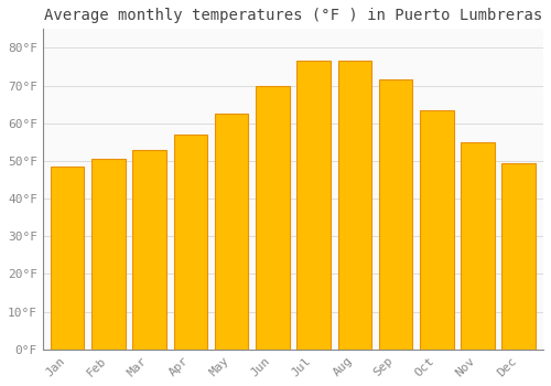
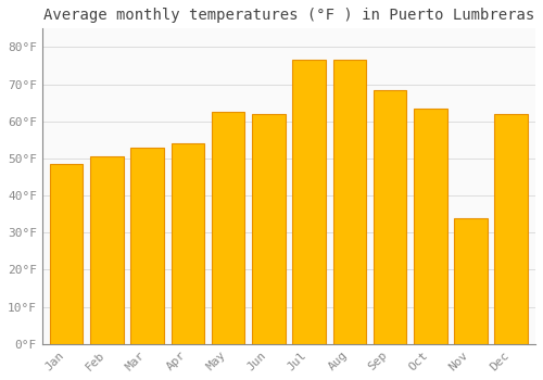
Apr: 57.0°F -> 54.0°F
Jun: 70.0°F -> 62.0°F
Sep: 71.5°F -> 68.5°F
Nov: 55.0°F -> 34.0°F
Dec: 49.5°F -> 62.0°F
